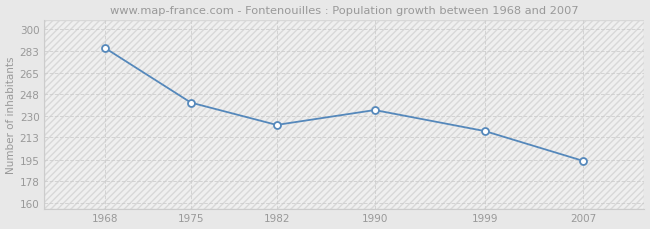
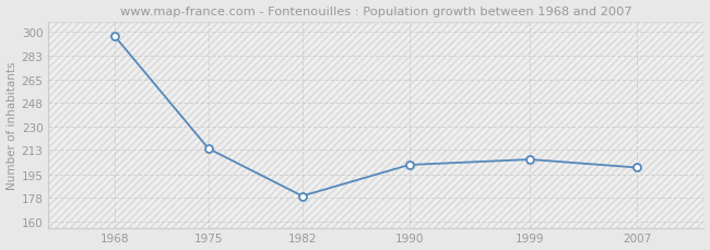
1968: 285 -> 297
1975: 241 -> 214
1982: 223 -> 179
1990: 235 -> 202
1999: 218 -> 206
2007: 194 -> 200
